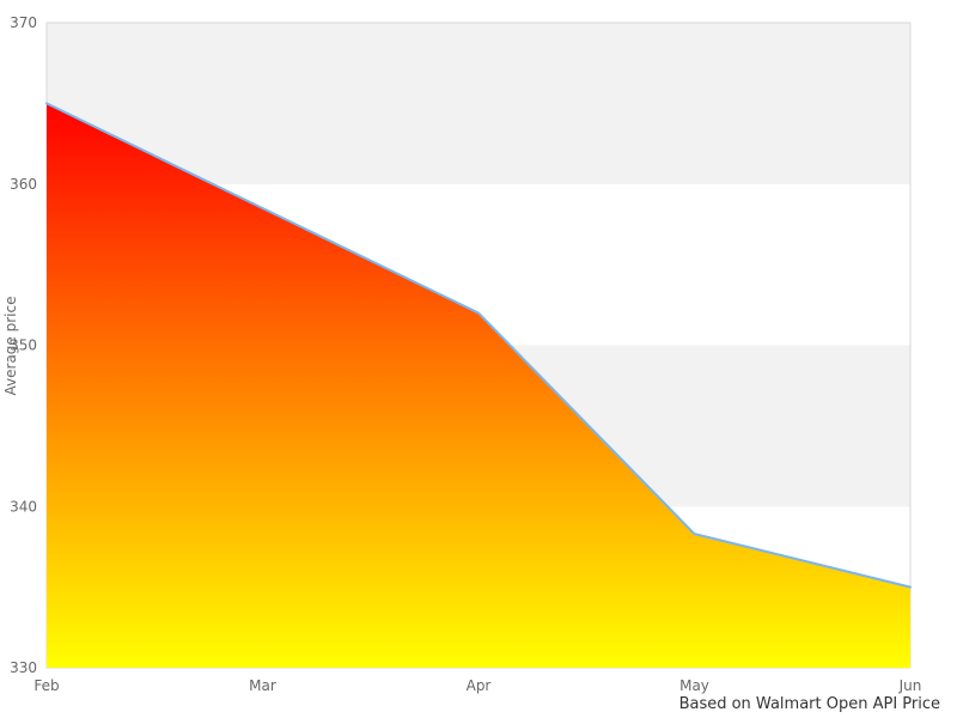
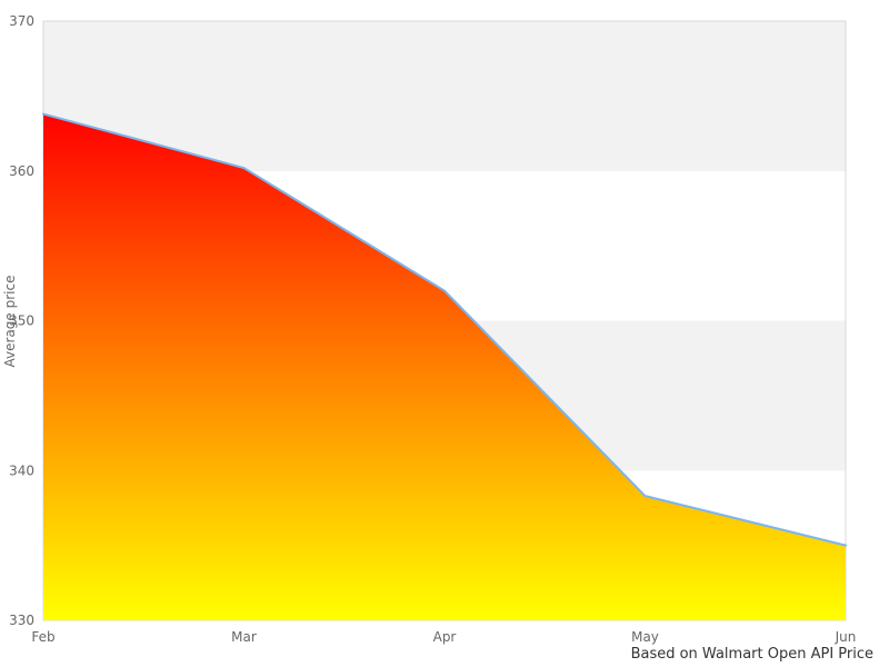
Feb: 365.0 -> 363.8
Mar: 358.5 -> 360.2
